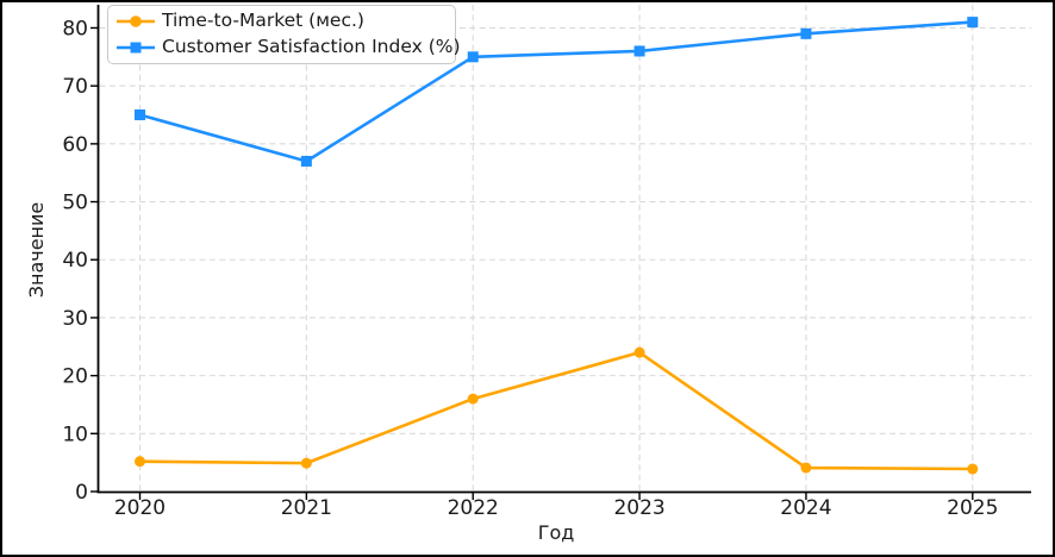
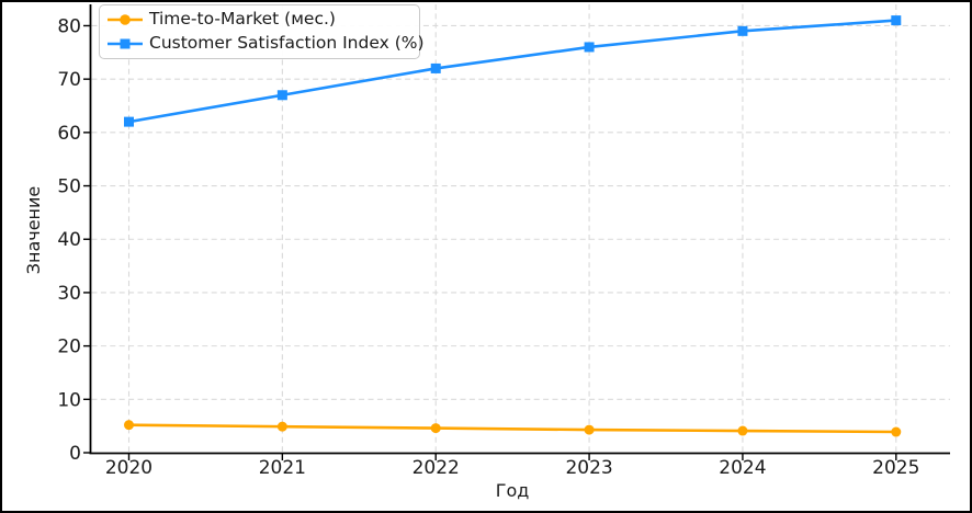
Customer Satisfaction Index (%)/2020: 65 -> 62
Customer Satisfaction Index (%)/2021: 57 -> 67
Time-to-Market (мес.)/2022: 16 -> 5
Customer Satisfaction Index (%)/2022: 75 -> 72
Time-to-Market (мес.)/2023: 24 -> 4
